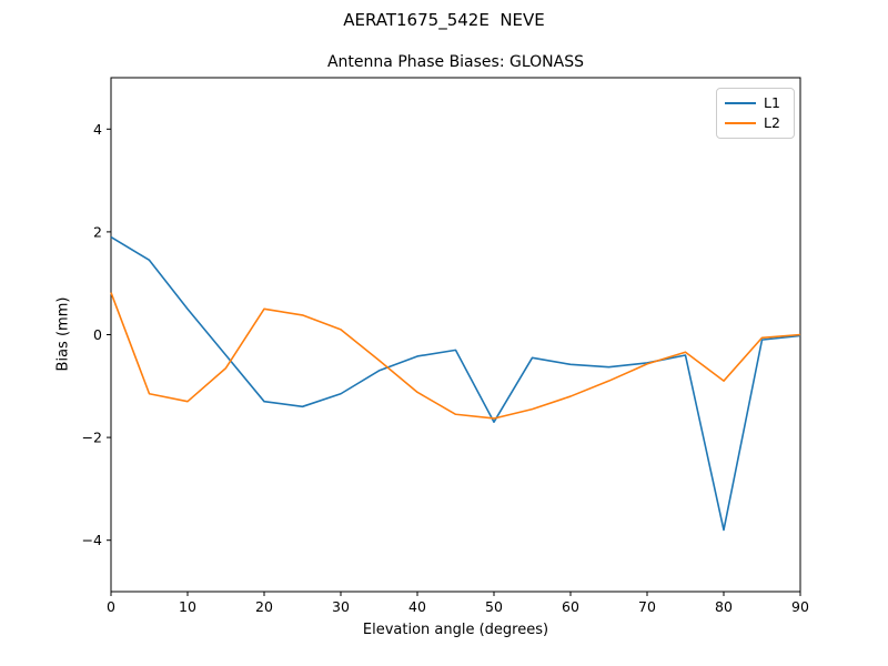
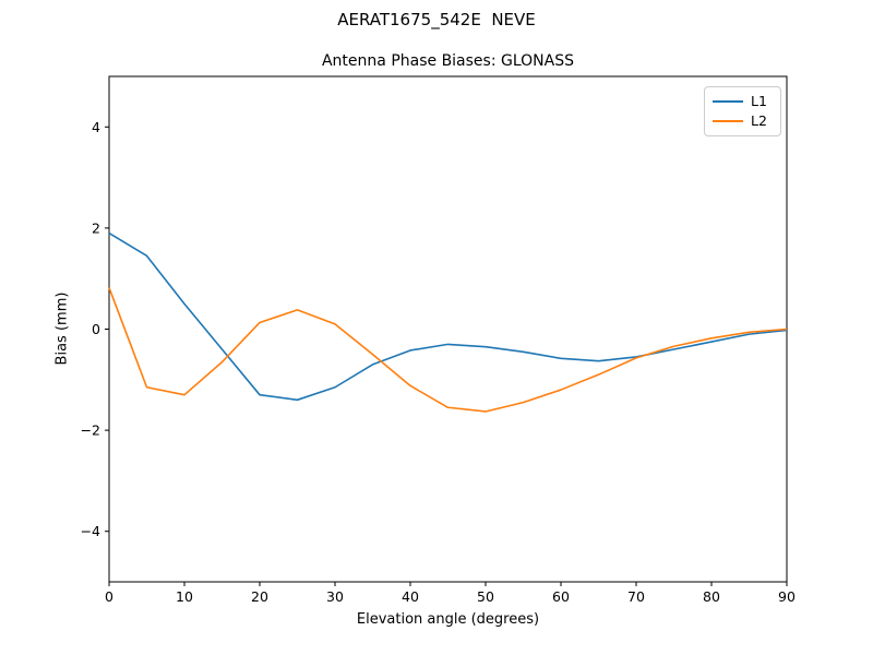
L2/20: 0.5 -> 0.1
L1/50: -1.7 -> -0.3
L1/80: -3.8 -> -0.2
L2/80: -0.9 -> -0.2
